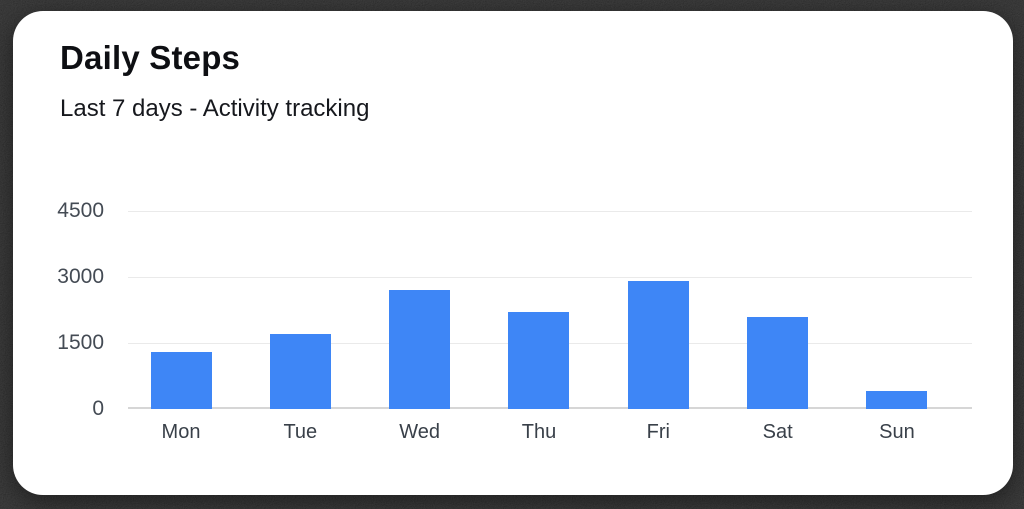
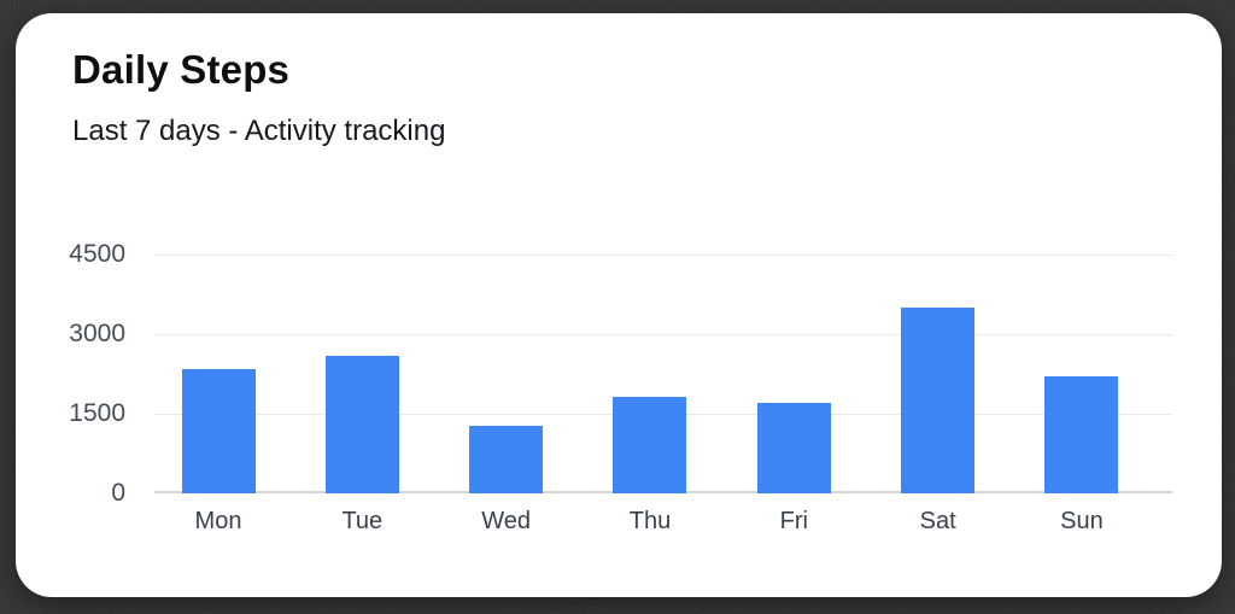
Mon: 1300 -> 2400
Tue: 1700 -> 2600
Wed: 2700 -> 1300
Thu: 2200 -> 1800
Fri: 2900 -> 1700
Sat: 2100 -> 3500
Sun: 400 -> 2200
